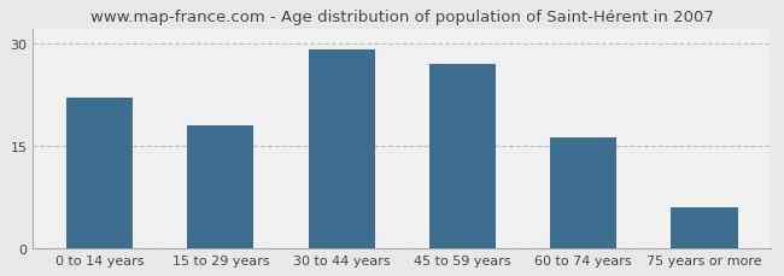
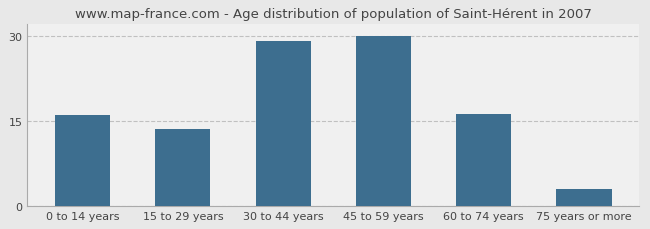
0 to 14 years: 22.0 -> 16.0
15 to 29 years: 18.0 -> 13.5
45 to 59 years: 27.0 -> 30.0
75 years or more: 6.0 -> 3.0
